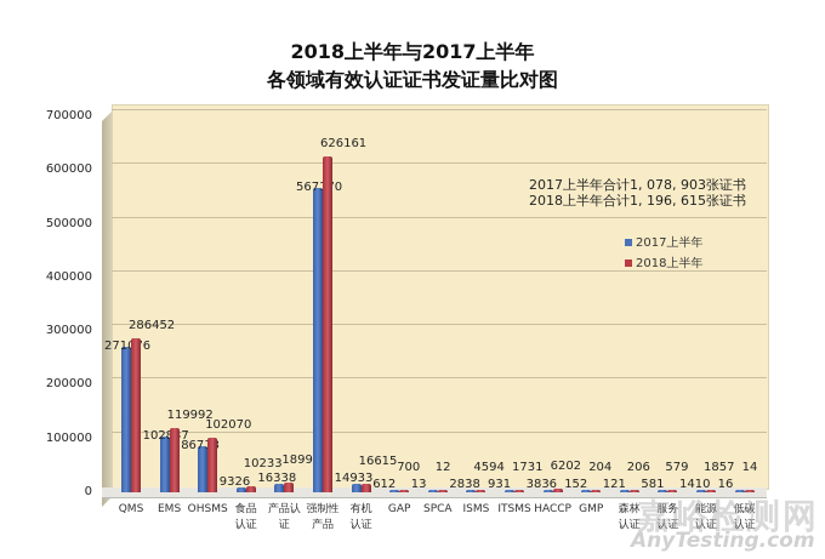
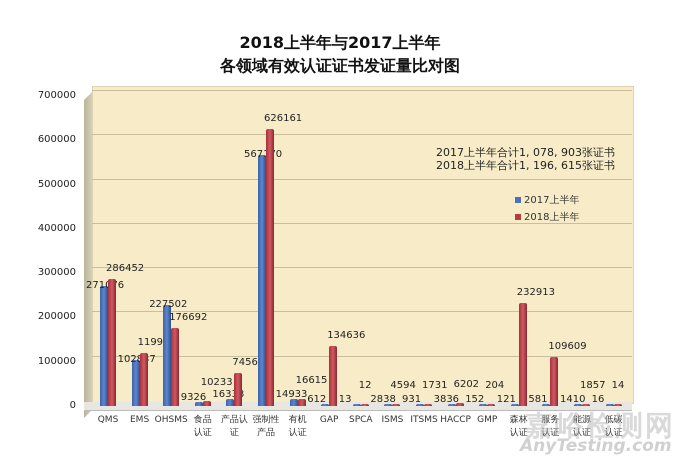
2017上半年/OHSMS: 86713 -> 227502
2018上半年/OHSMS: 102070 -> 176692
2018上半年/产品认证: 18993 -> 74568
2018上半年/GAP: 700 -> 134636
2018上半年/森林认证: 206 -> 232913
2018上半年/服务认证: 579 -> 109609
